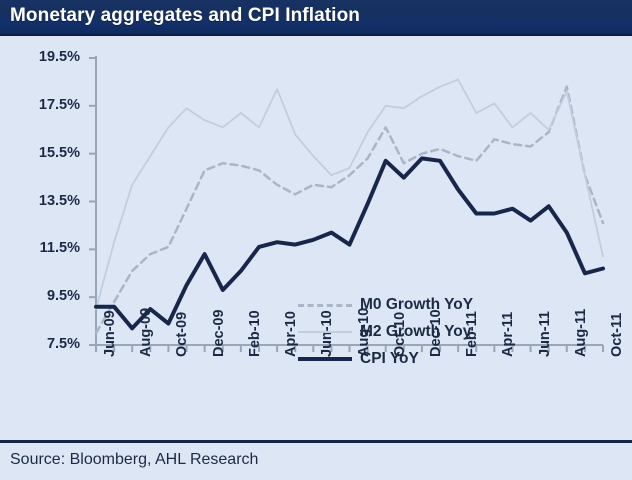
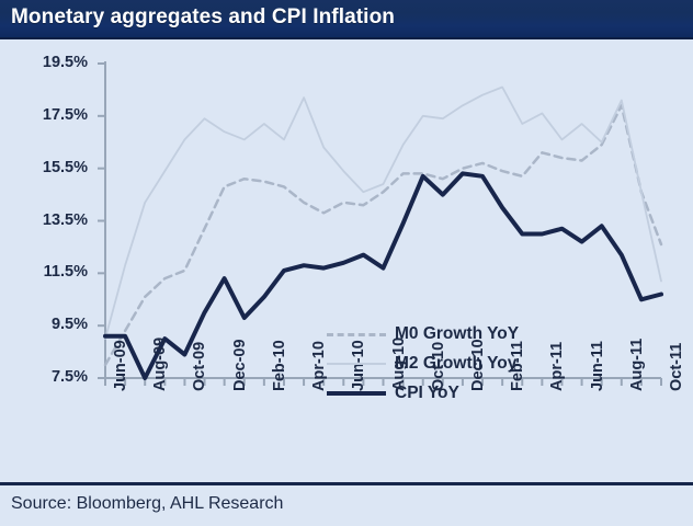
CPI YoY/Aug-09: 8.2% -> 7.5%
M0 Growth YoY/Oct-10: 16.6% -> 15.3%
M0 Growth YoY/Aug-11: 18.3% -> 17.9%
